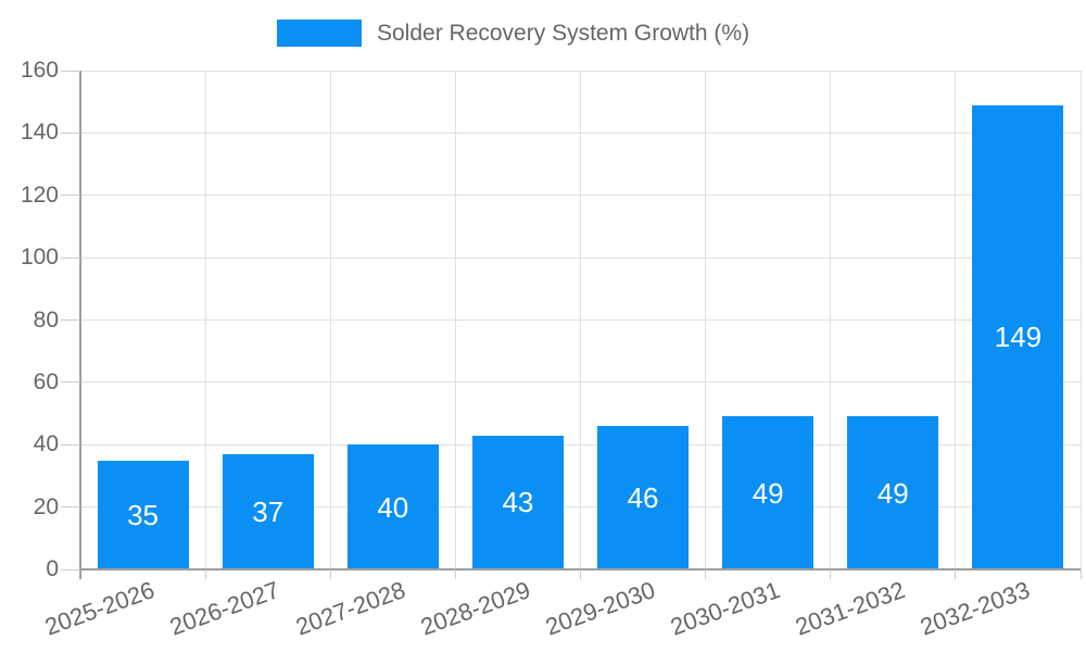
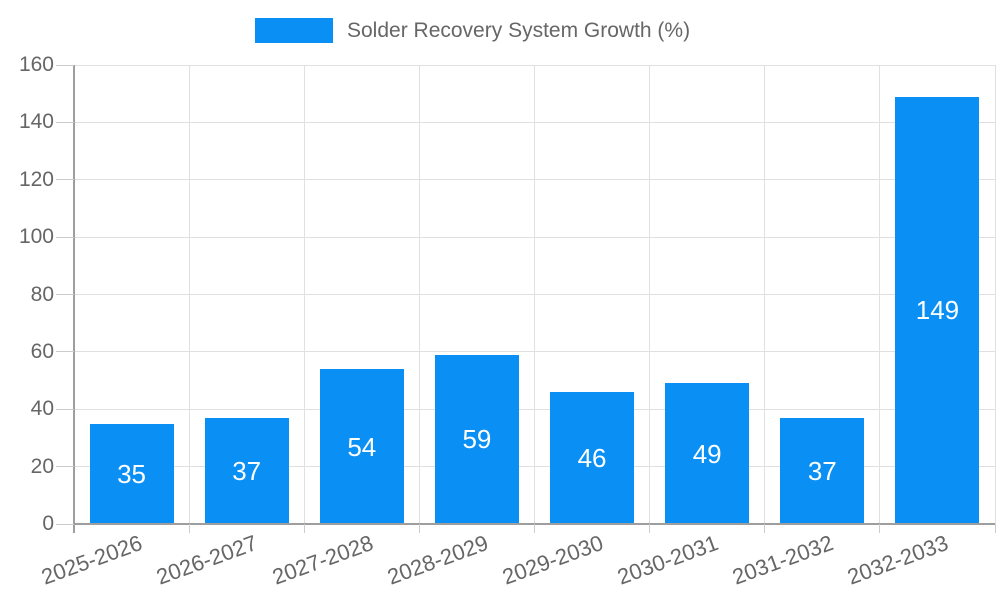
2027-2028: 40 -> 54
2028-2029: 43 -> 59
2031-2032: 49 -> 37
